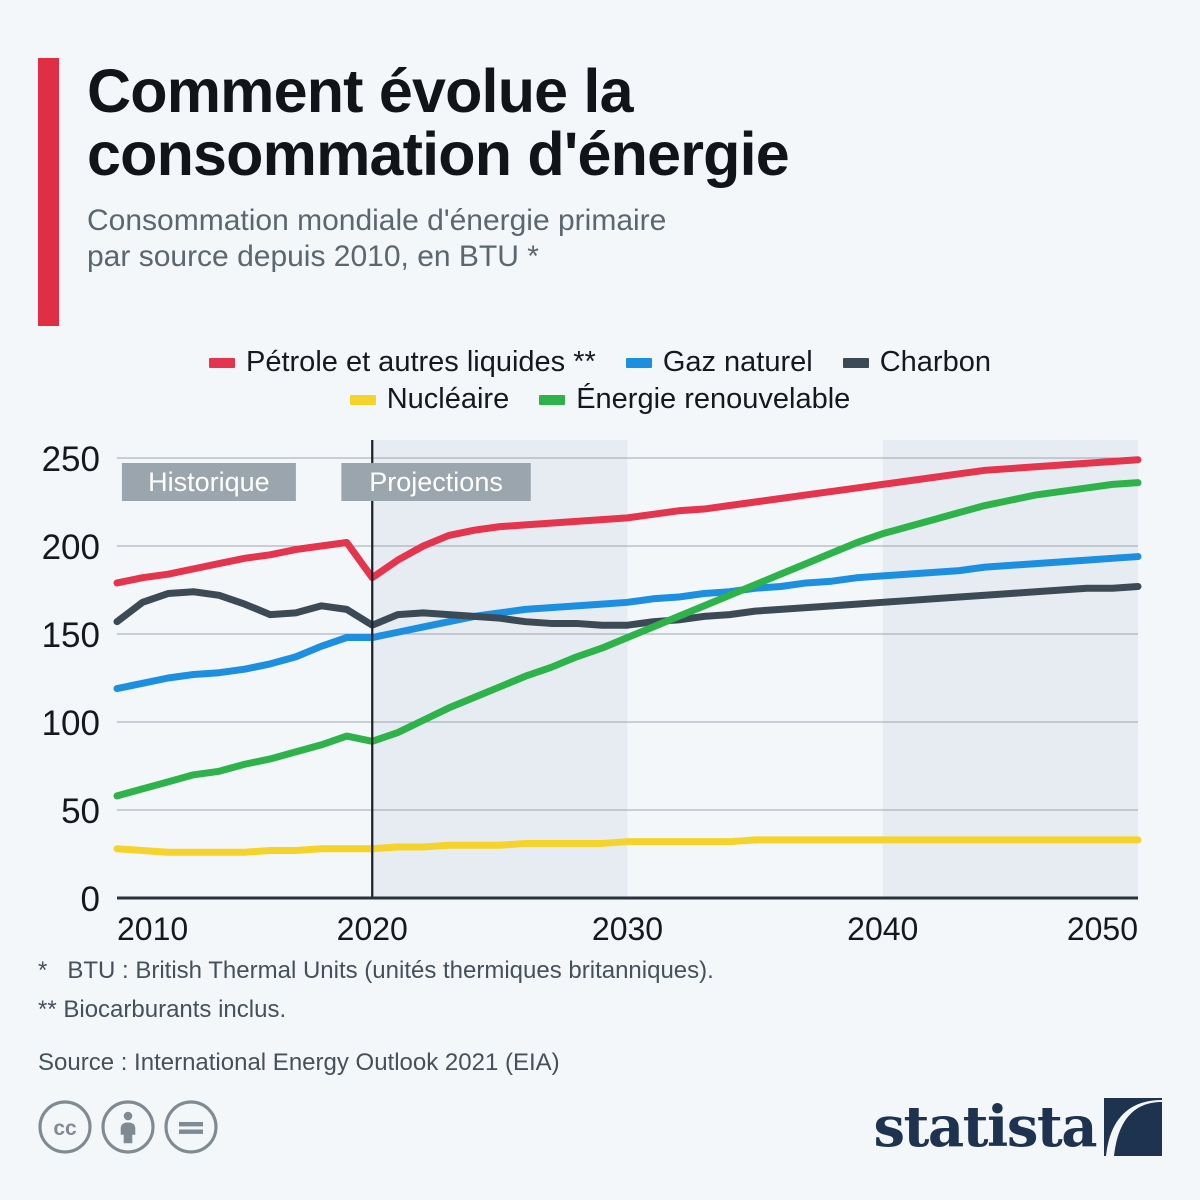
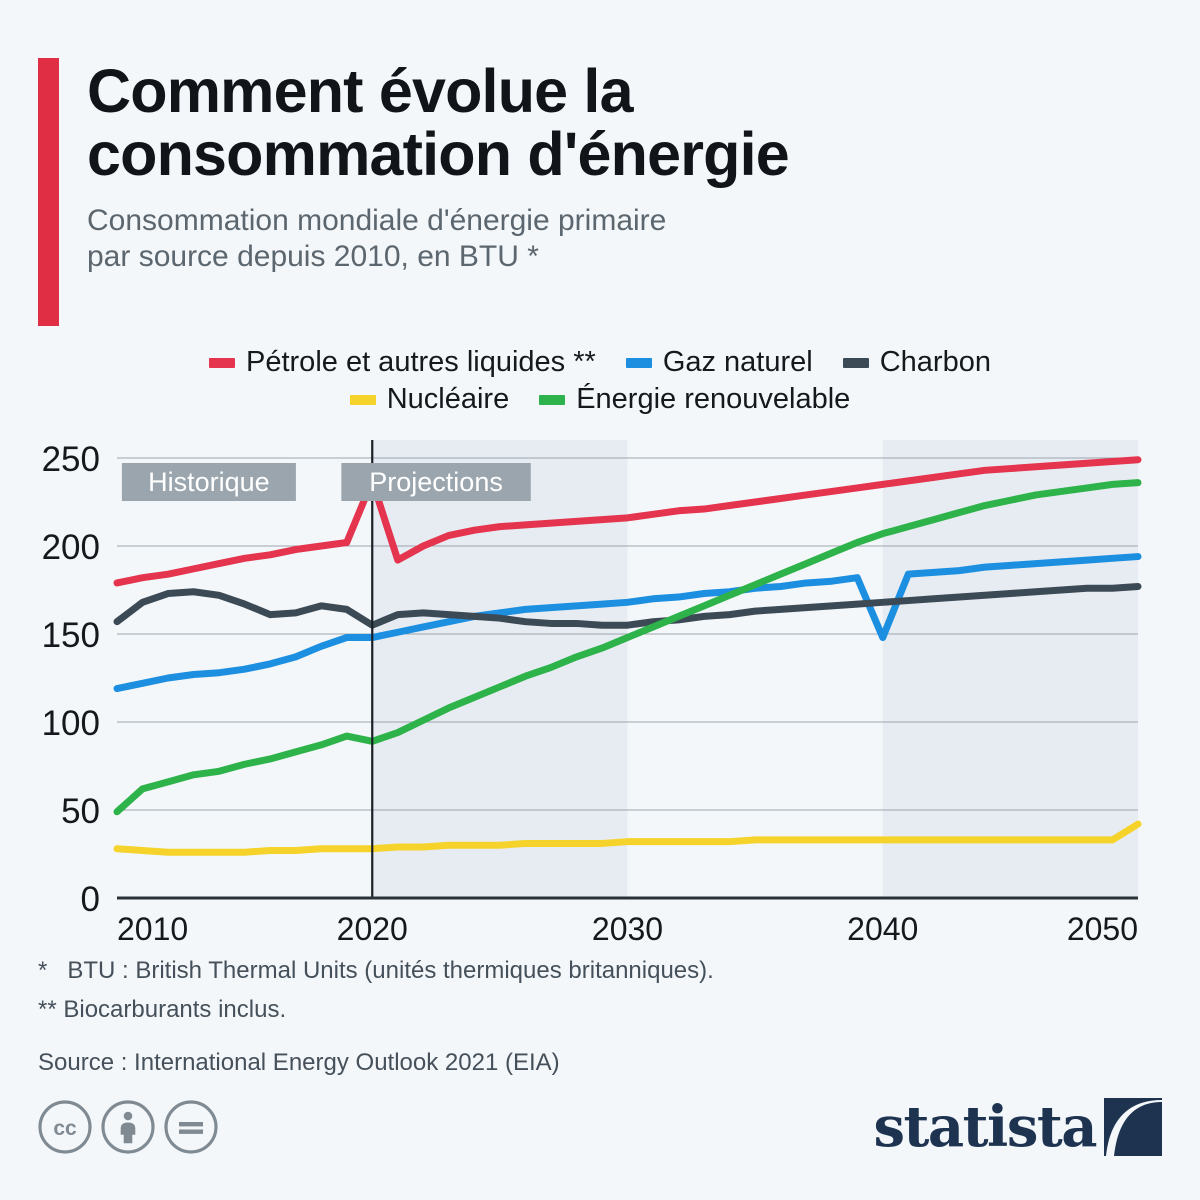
Énergie renouvelable/2010: 58 -> 49
Pétrole et autres liquides **/2020: 182 -> 237
Gaz naturel/2040: 183 -> 148
Nucléaire/2050: 33 -> 42
